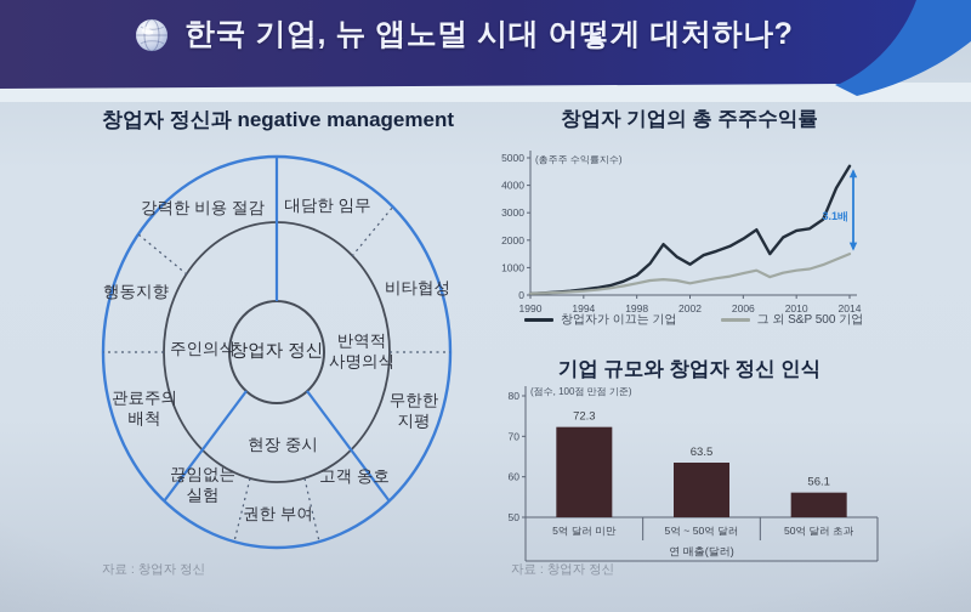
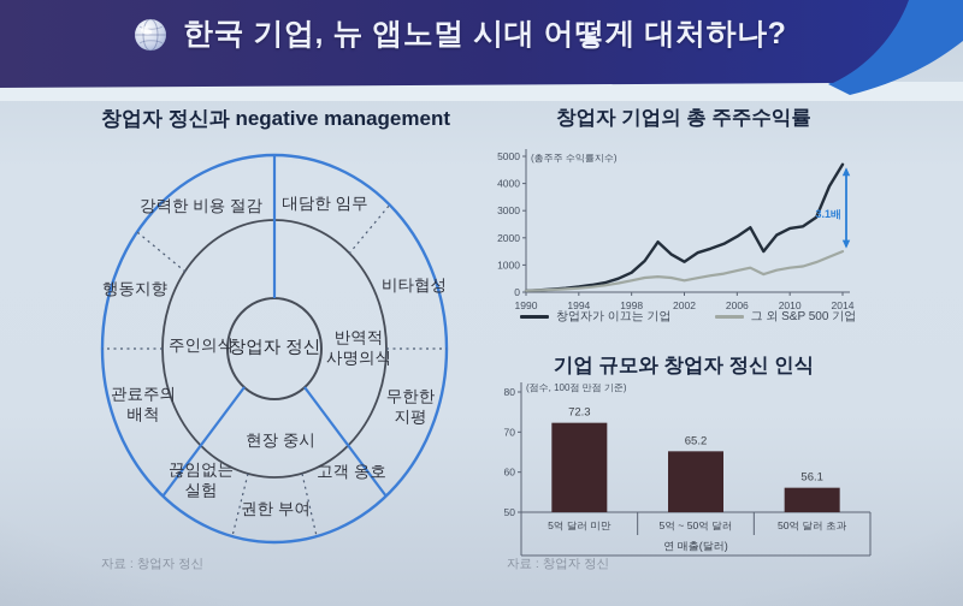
기업 규모와 창업자 정신 인식/5억 ~ 50억 달러: 63.5 -> 65.2
